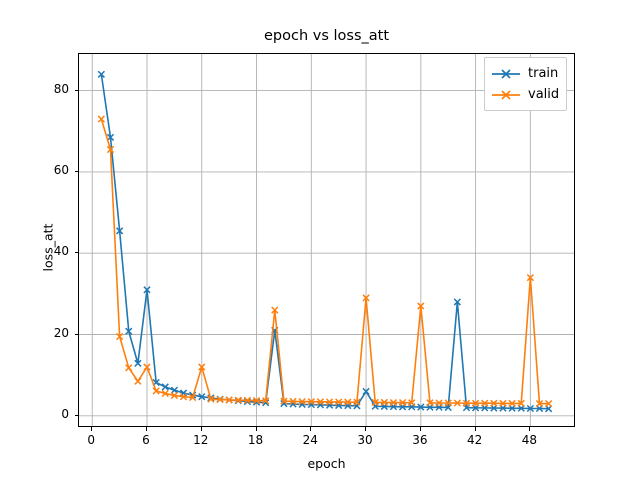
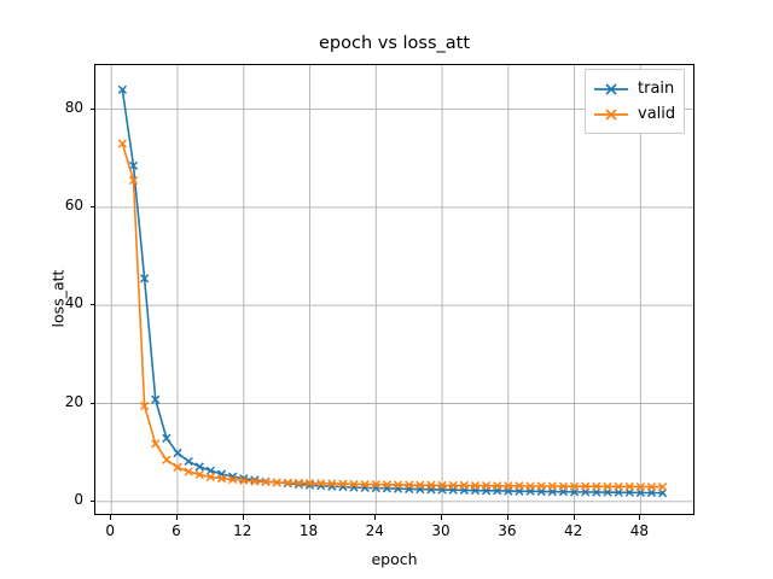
train/6: 31 -> 10
valid/6: 12 -> 7
valid/12: 12 -> 4
train/20: 21 -> 3
valid/20: 26 -> 4
train/30: 6 -> 2
valid/30: 29 -> 3
valid/36: 27 -> 3
train/40: 28 -> 2
valid/48: 34 -> 3
